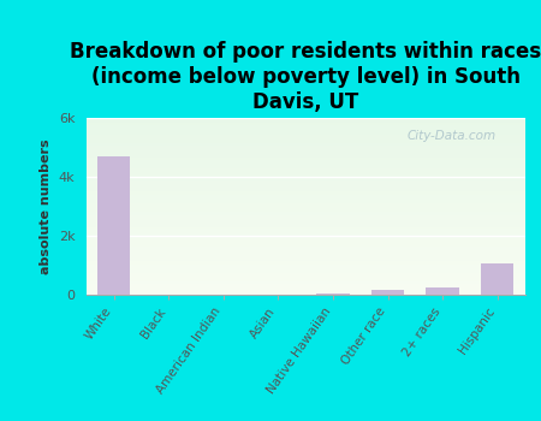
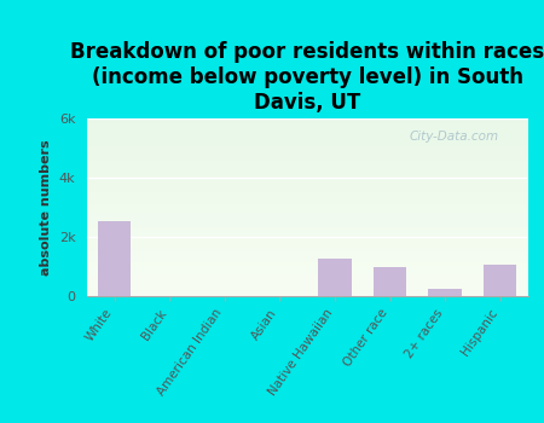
White: 4.70k -> 2.55k
Native Hawaiian: 0.05k -> 1.25k
Other race: 0.15k -> 1.00k
